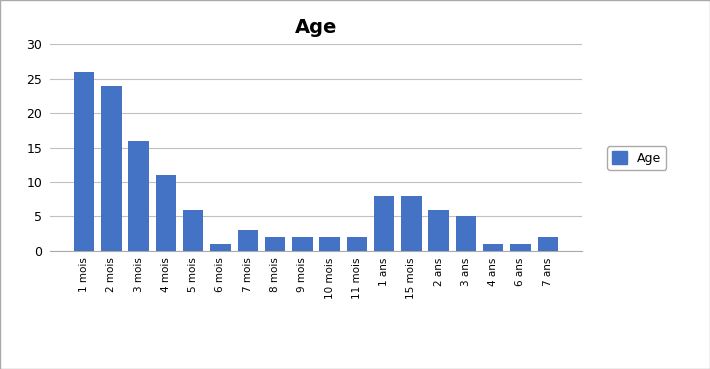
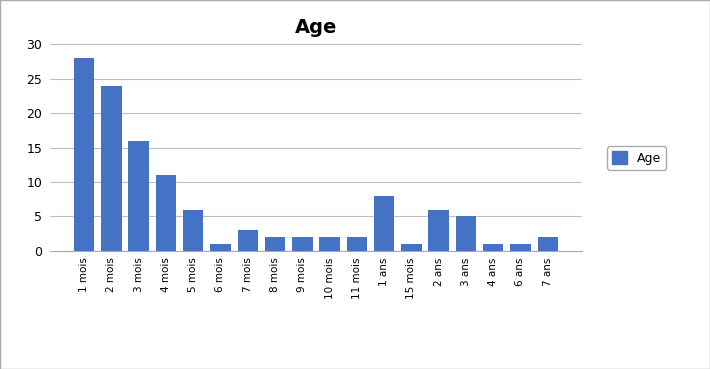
1 mois: 26 -> 28
15 mois: 8 -> 1
